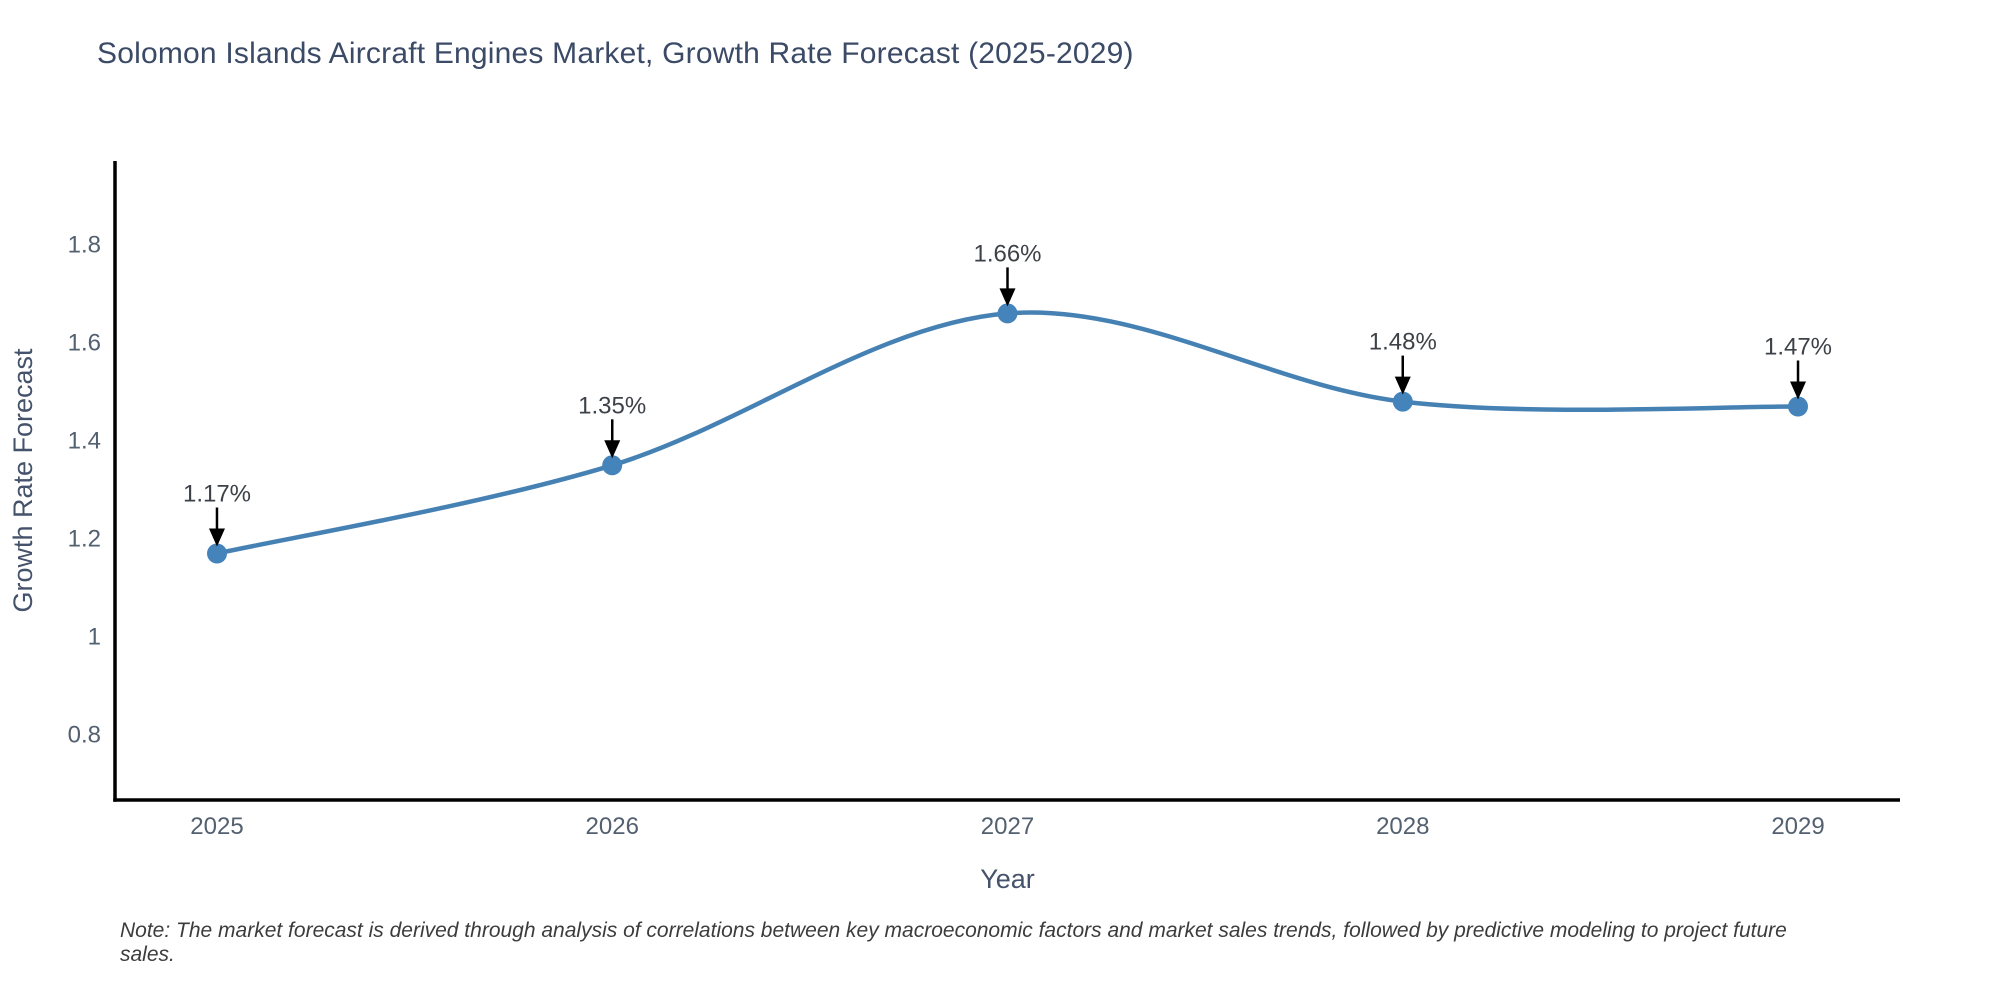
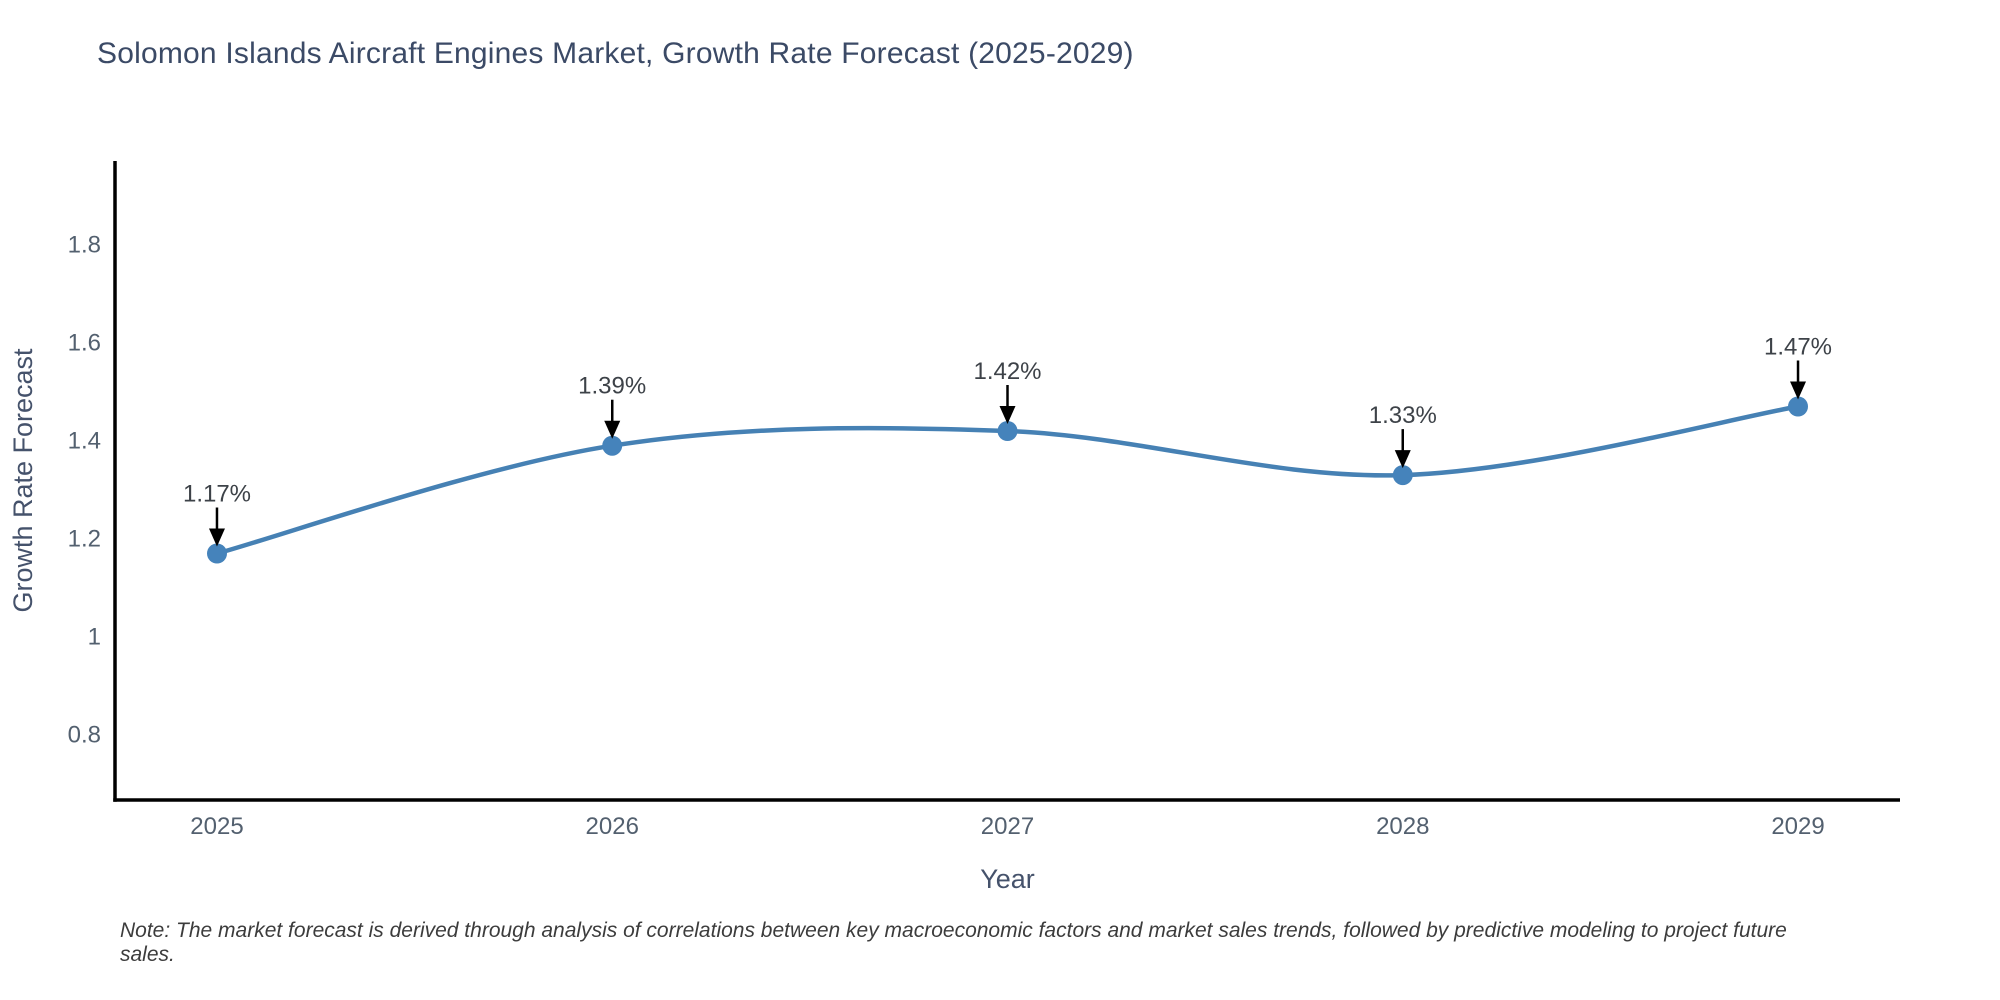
2026: 1.35% -> 1.39%
2027: 1.66% -> 1.42%
2028: 1.48% -> 1.33%
